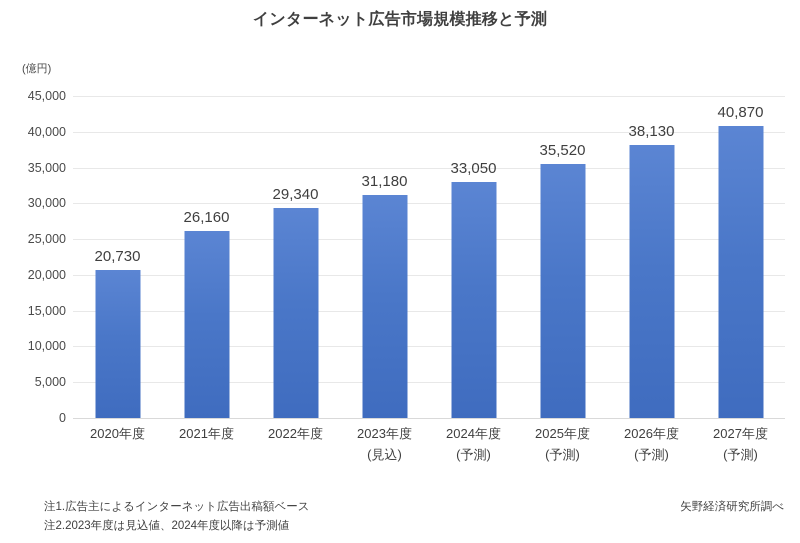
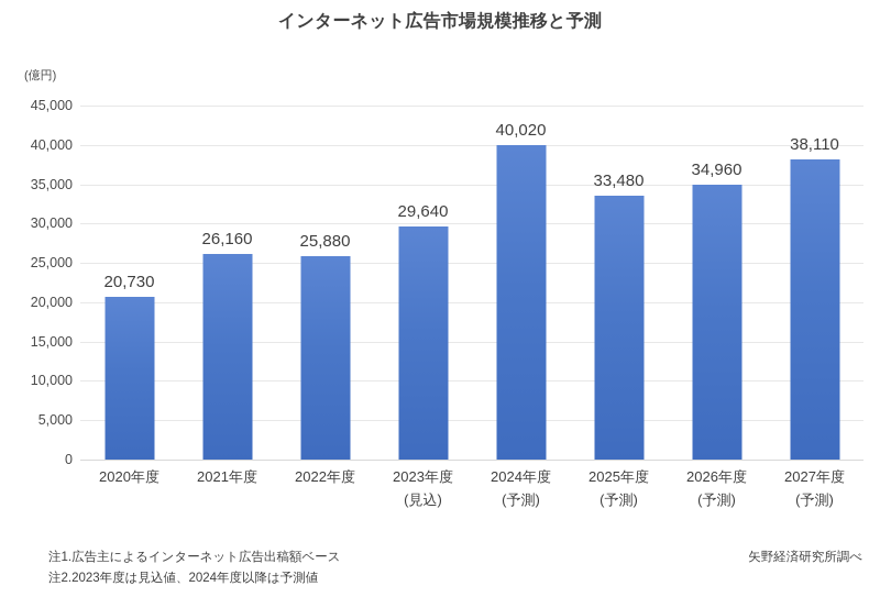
2022年度: 29,340 -> 25,880
2023年度: 31,180 -> 29,640
2024年度: 33,050 -> 40,020
2025年度: 35,520 -> 33,480
2026年度: 38,130 -> 34,960
2027年度: 40,870 -> 38,110
